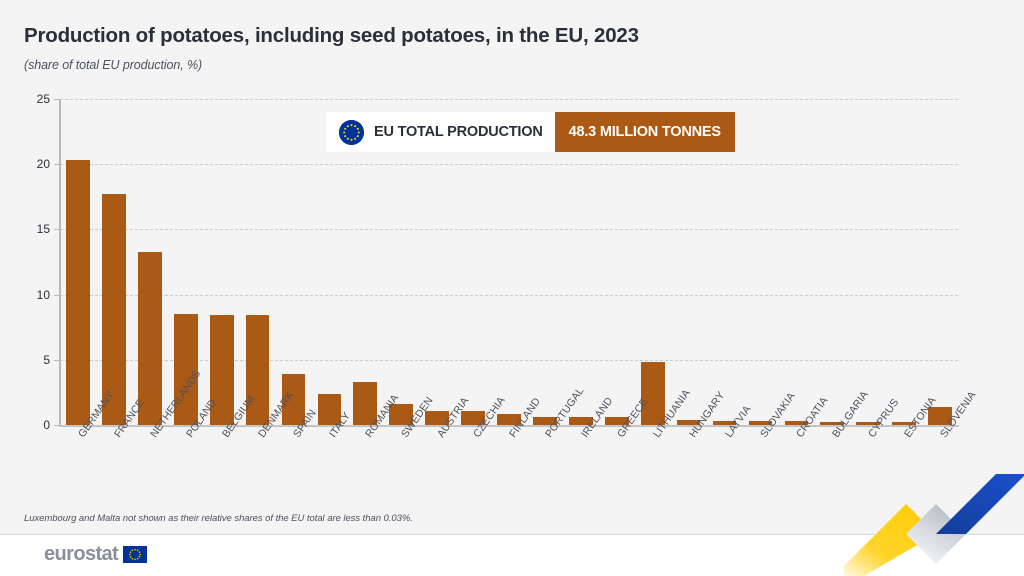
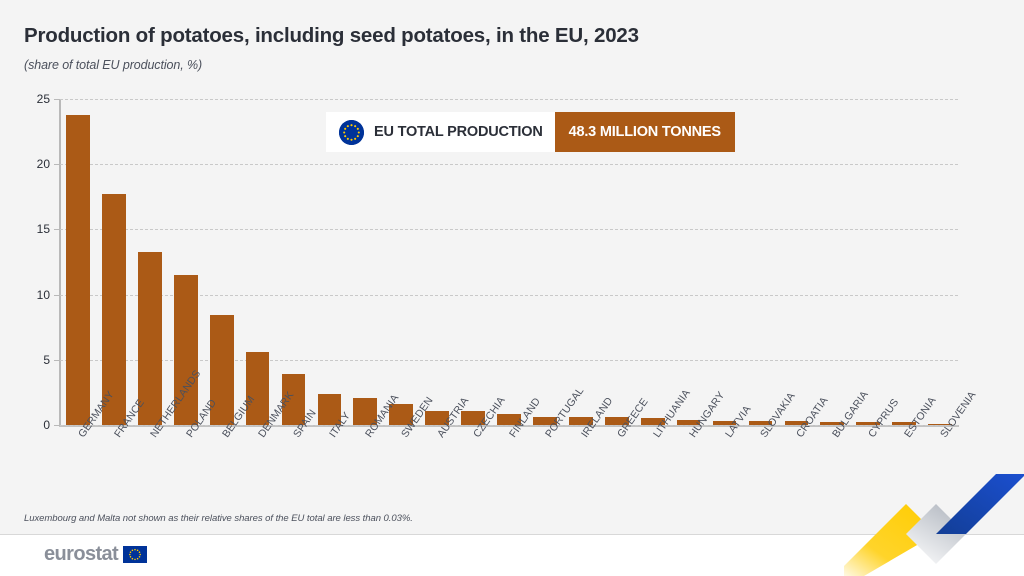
GERMANY: 20.3 -> 23.8
POLAND: 8.5 -> 11.5
DENMARK: 8.4 -> 5.6
ROMANIA: 3.3 -> 2.1
LITHUANIA: 4.8 -> 0.5
SLOVENIA: 1.4 -> 0.1
